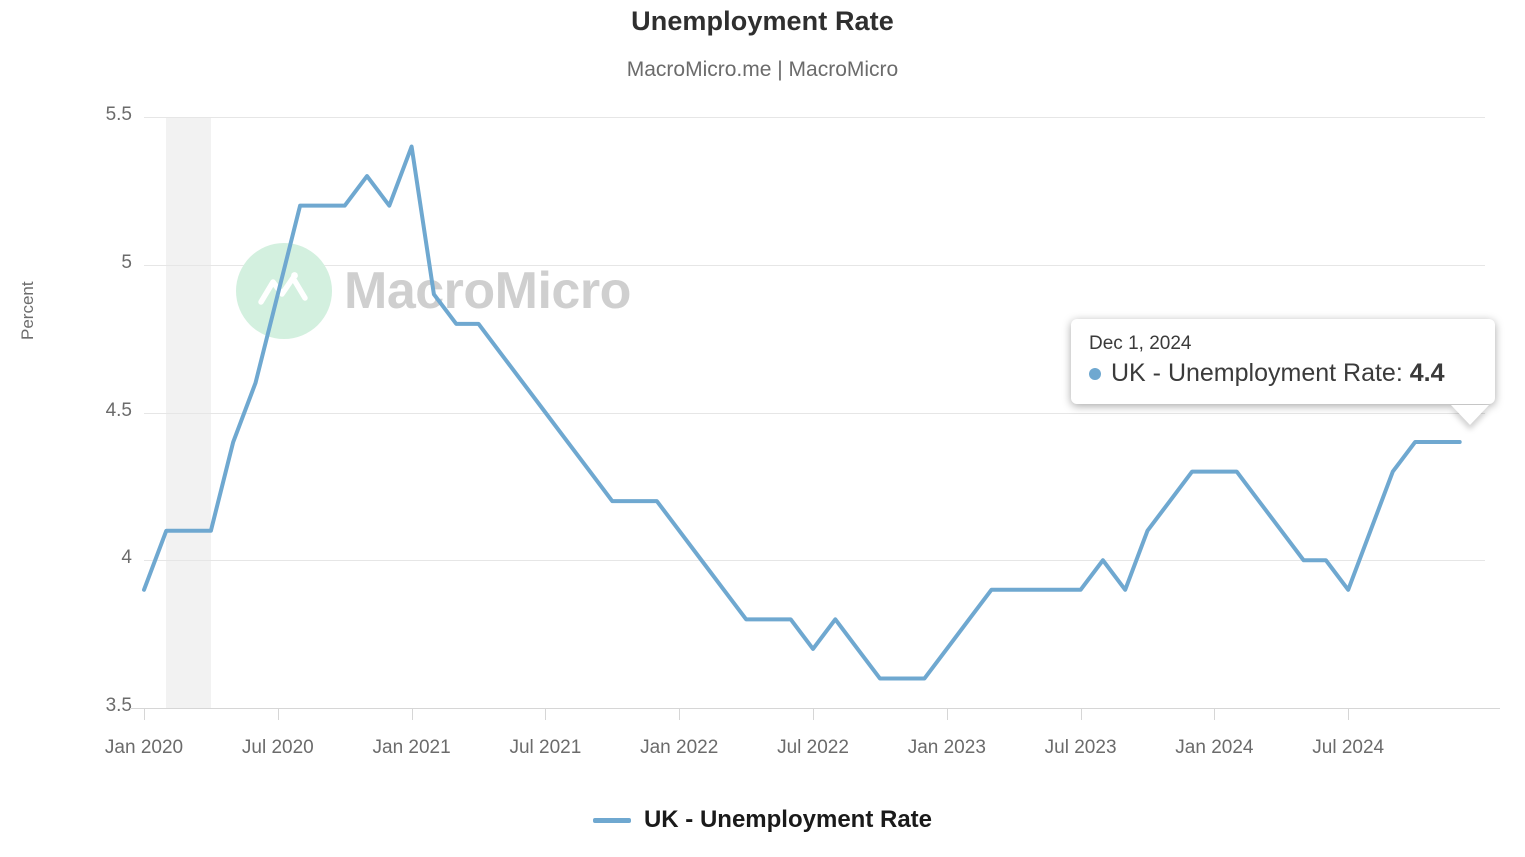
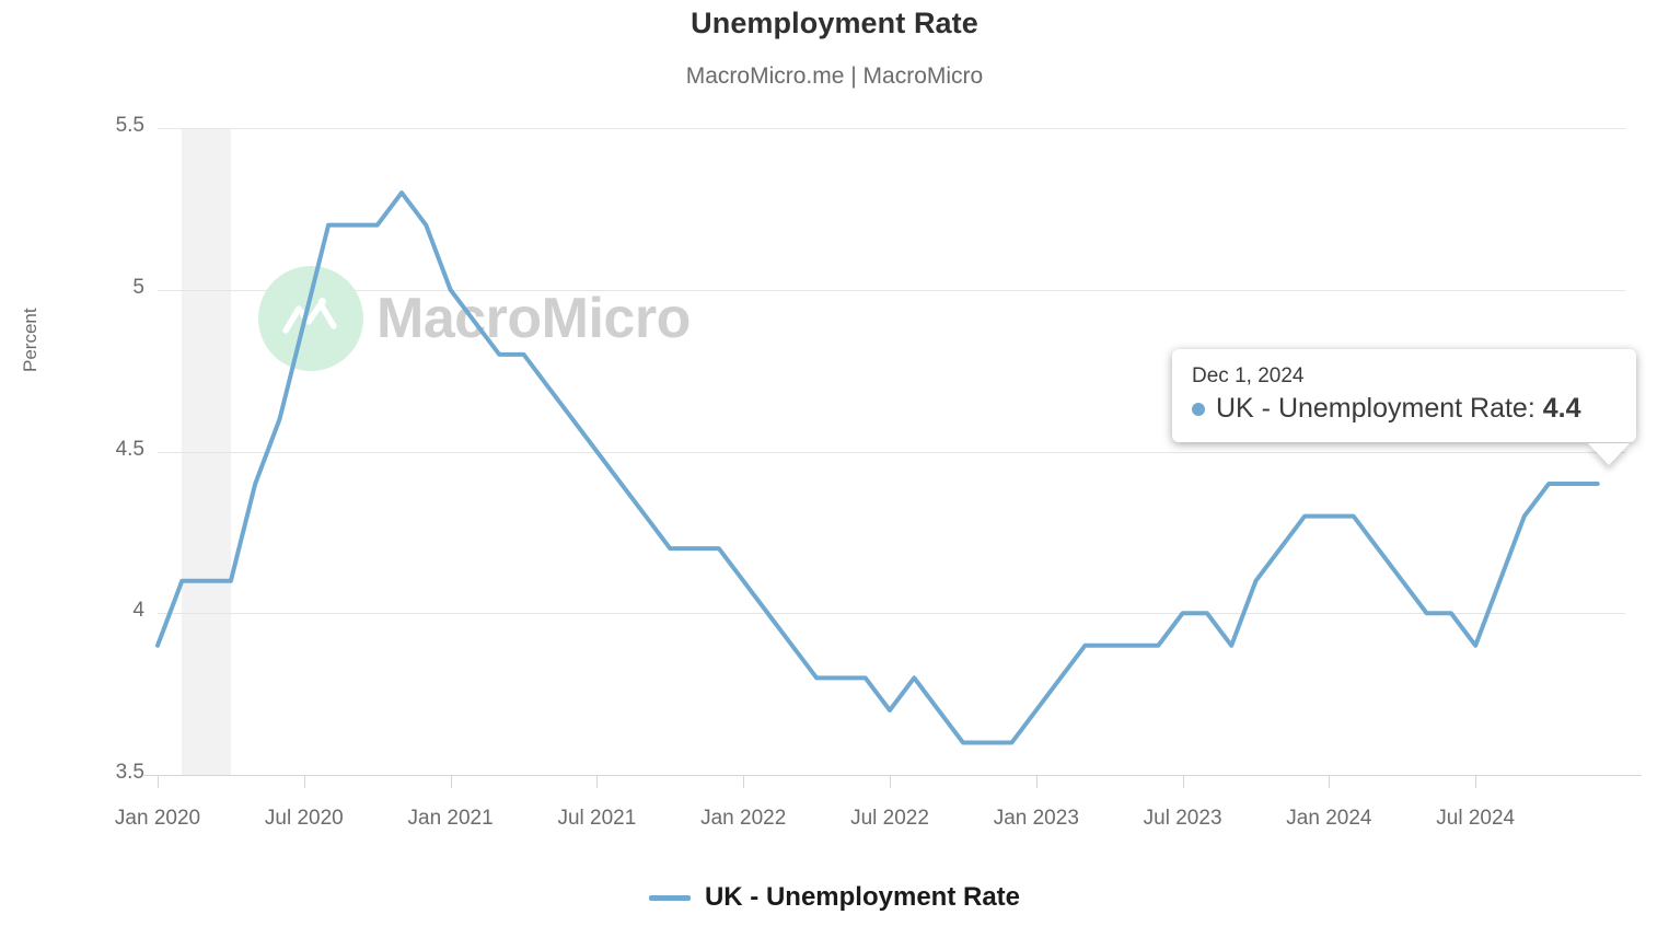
Jan 2021: 5.4 -> 5.0
Jul 2023: 3.9 -> 4.0
